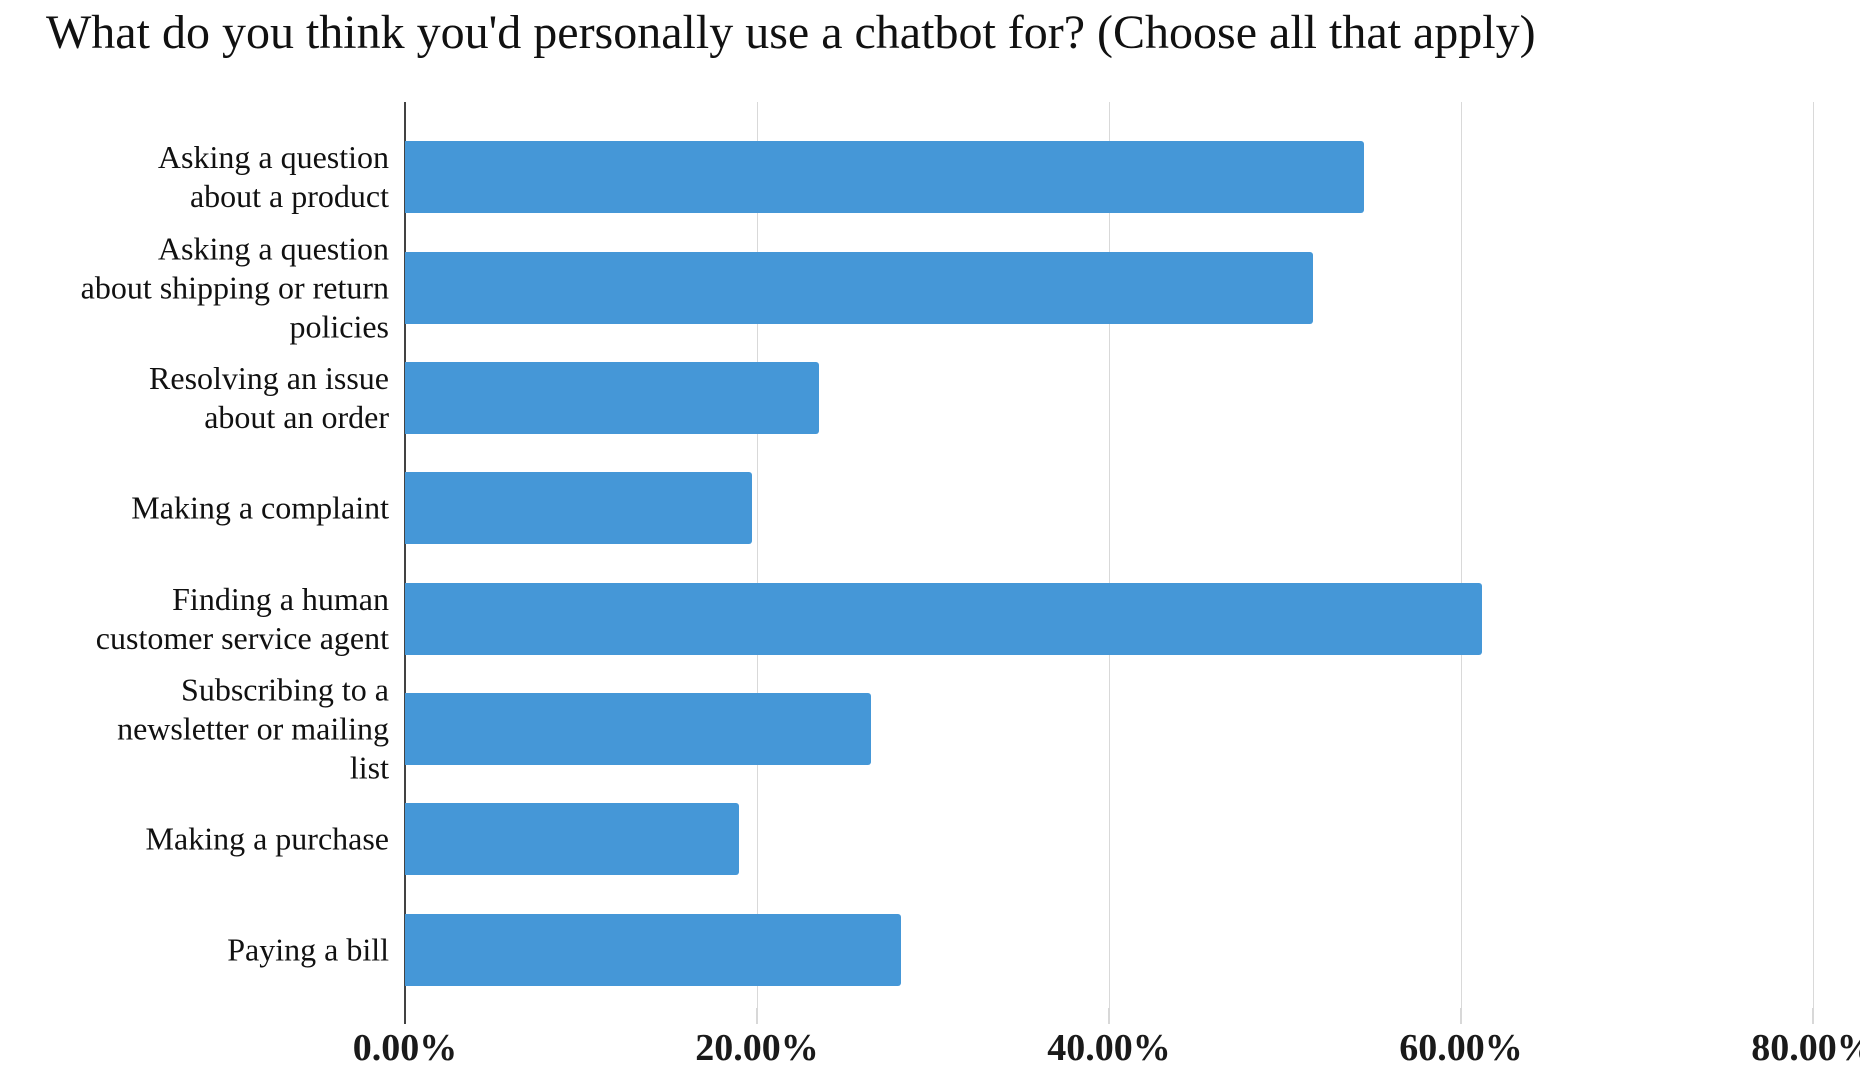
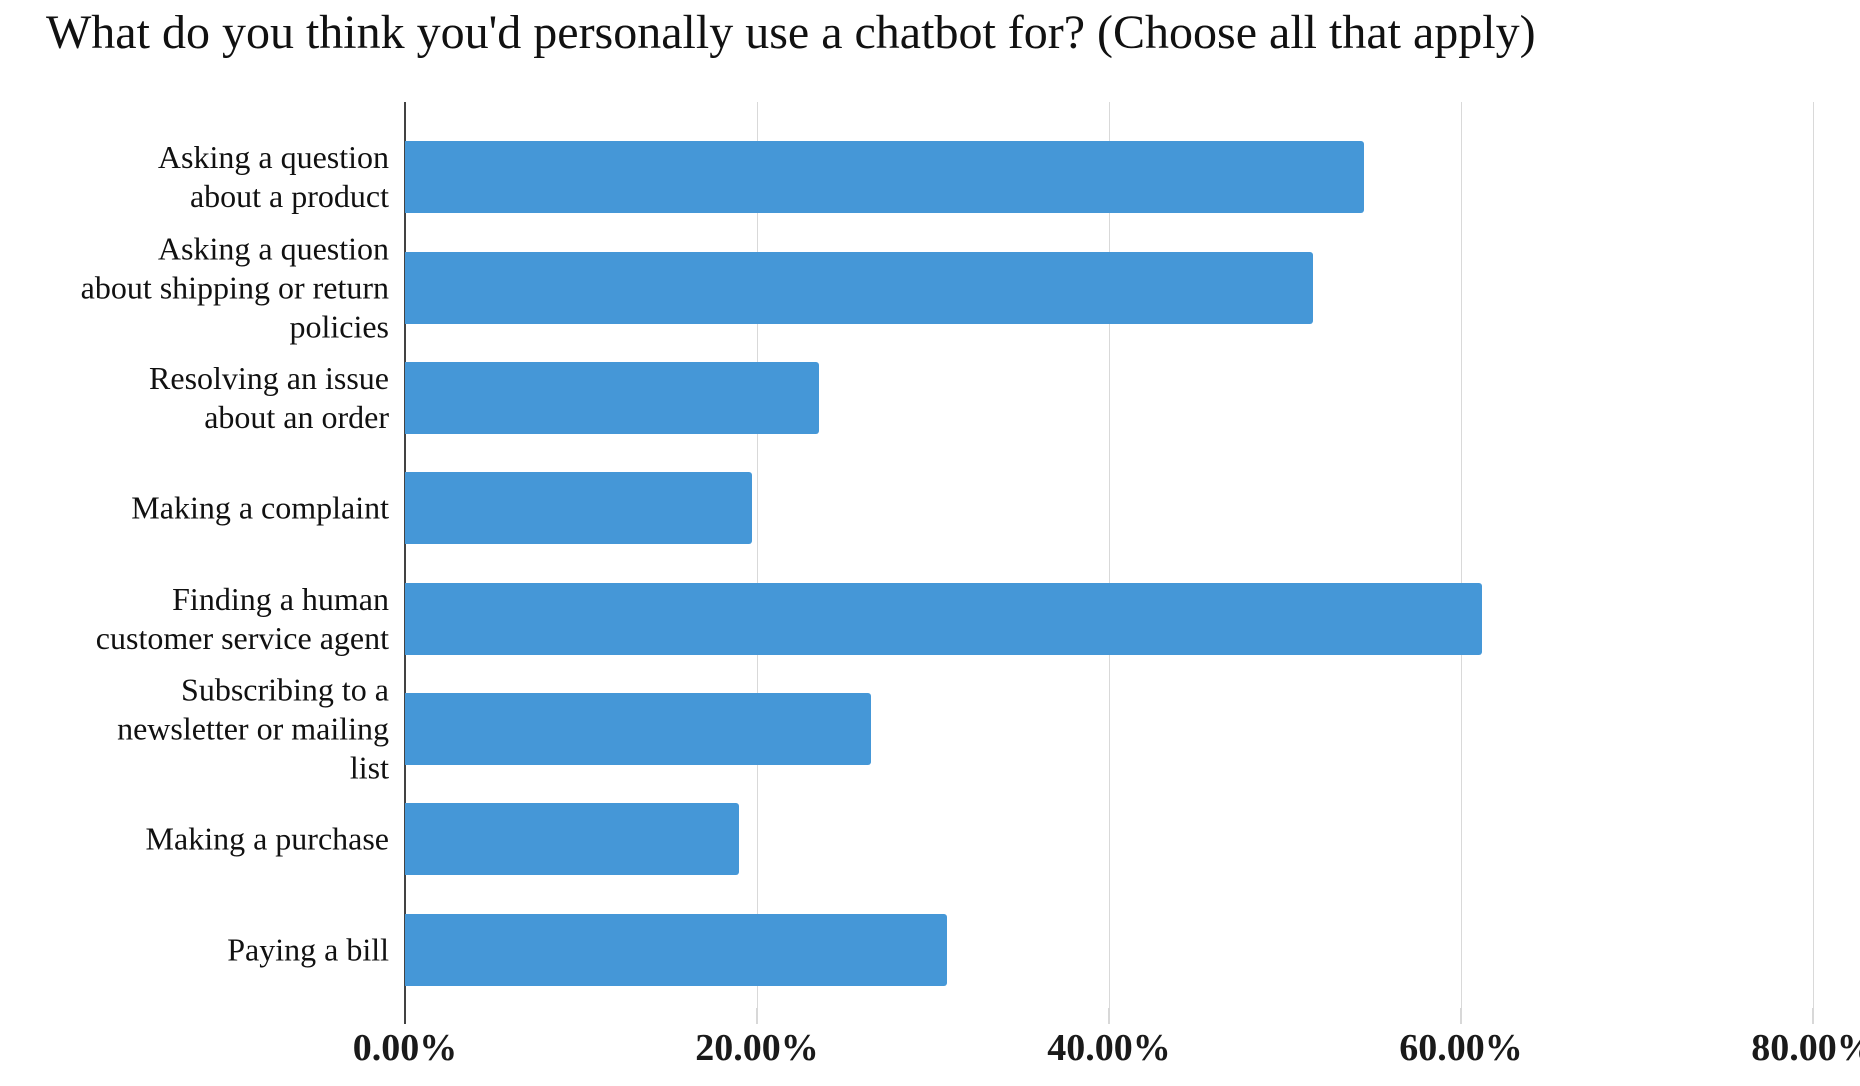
Paying a bill: 28.2% -> 30.8%
